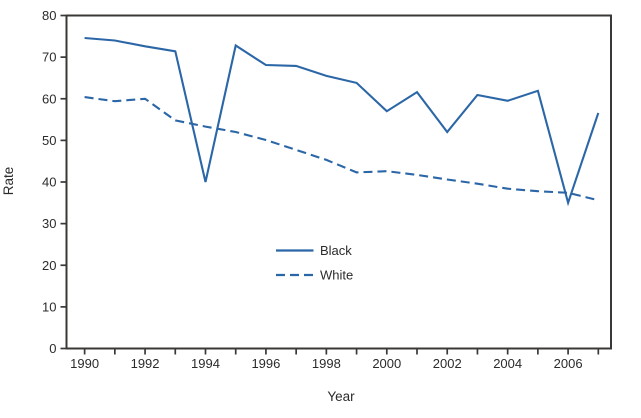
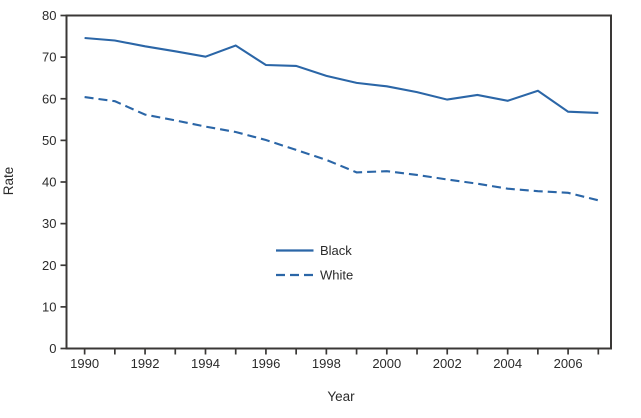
White/1992: 60 -> 56
Black/1994: 40 -> 70
Black/2000: 57 -> 63
Black/2002: 52 -> 60
Black/2006: 35 -> 57
